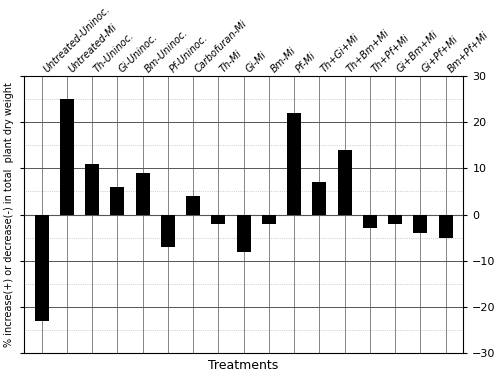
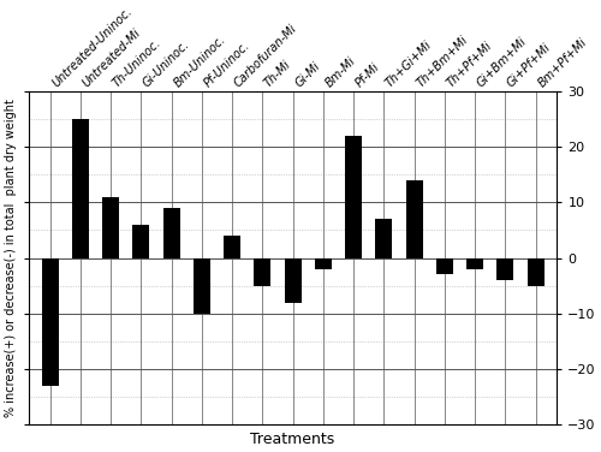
Pf-Uninoc.: -7 -> -10
Th-Mi: -2 -> -5
